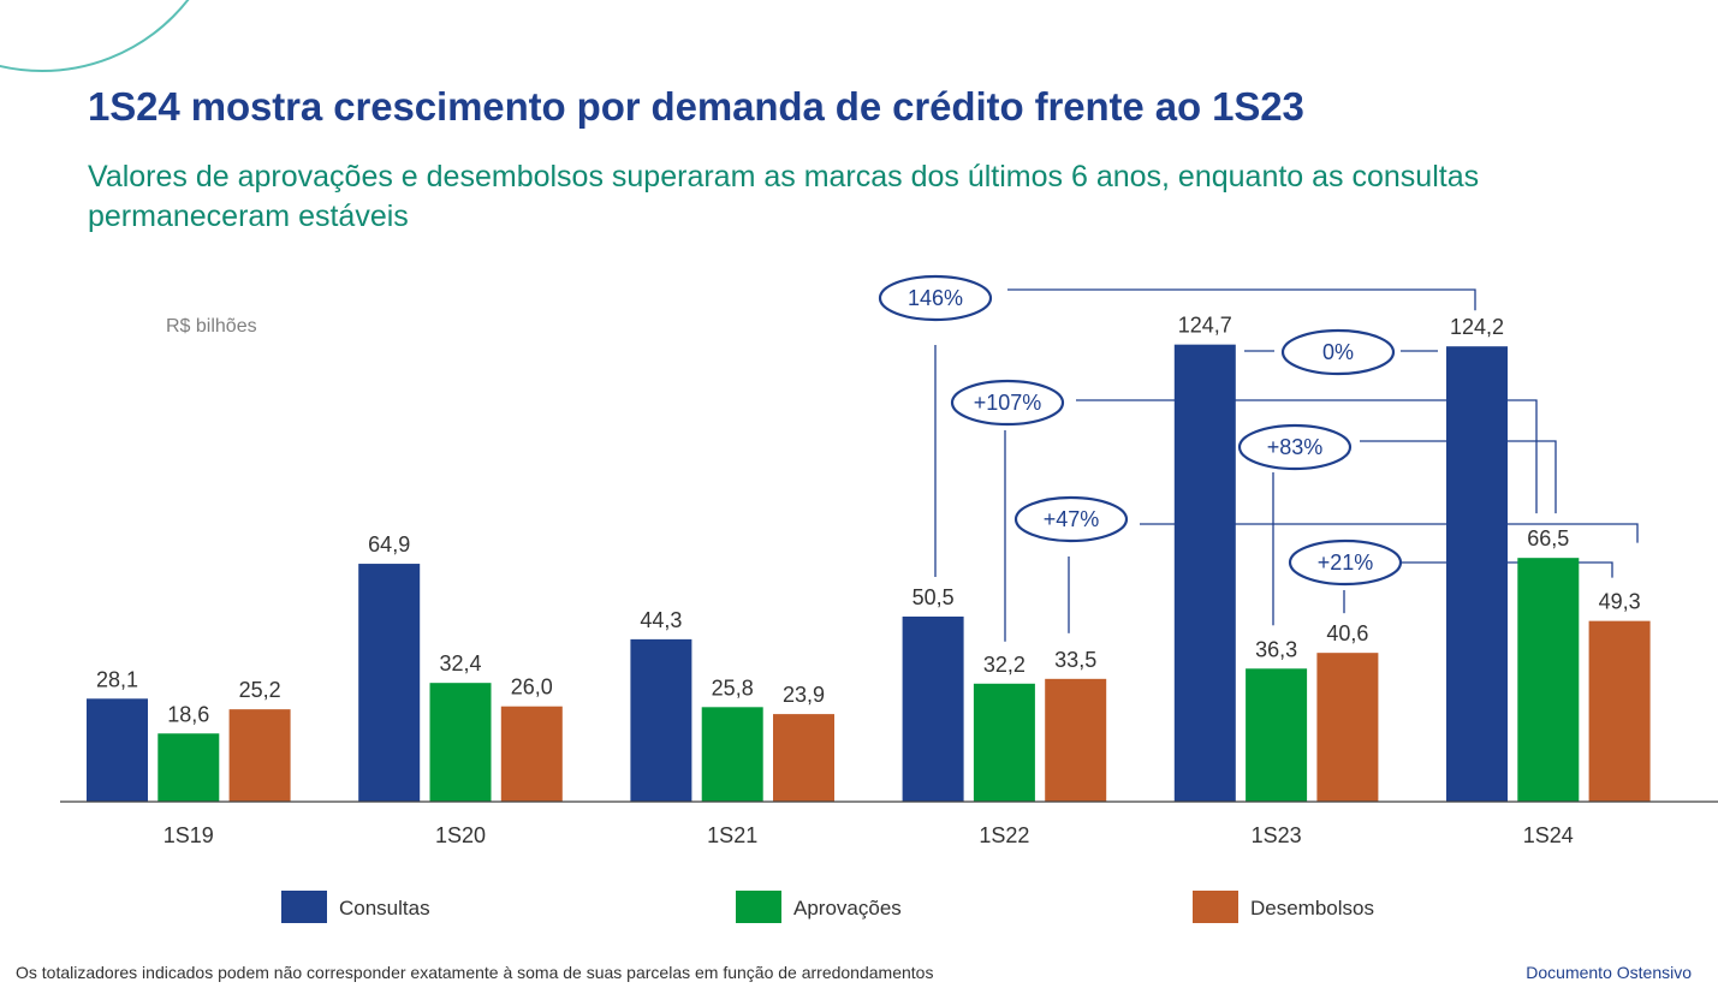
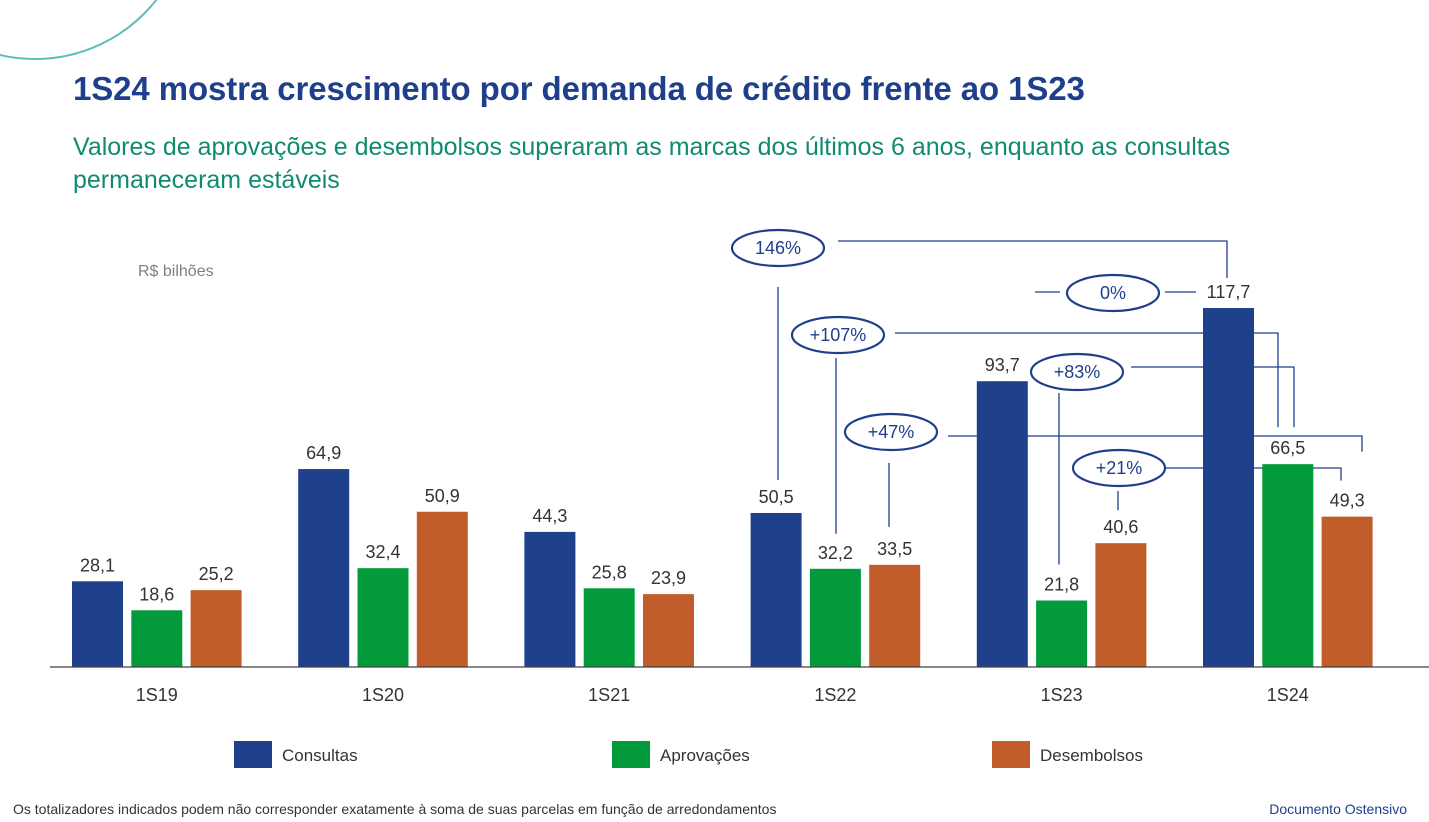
Desembolsos/1S20: 26,0 -> 50,9
Consultas/1S23: 124,7 -> 93,7
Aprovações/1S23: 36,3 -> 21,8
Consultas/1S24: 124,2 -> 117,7
